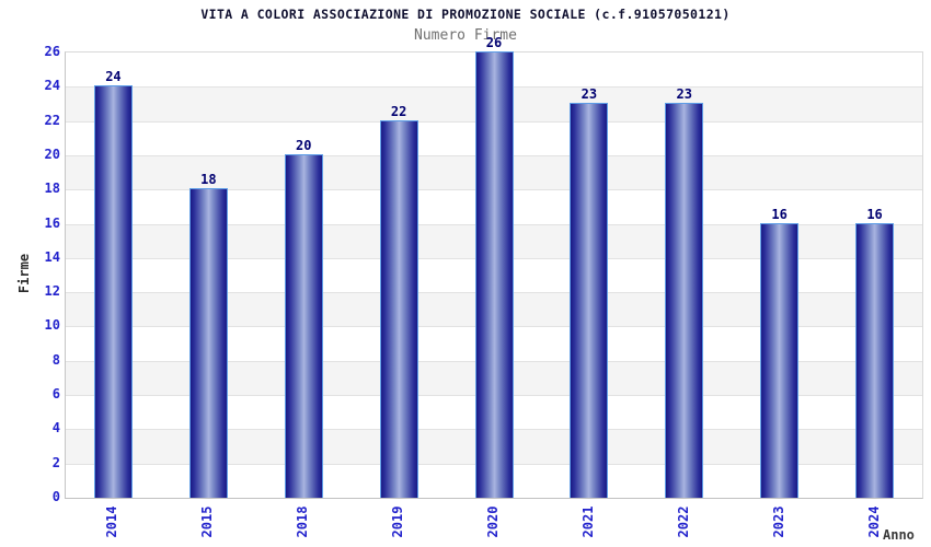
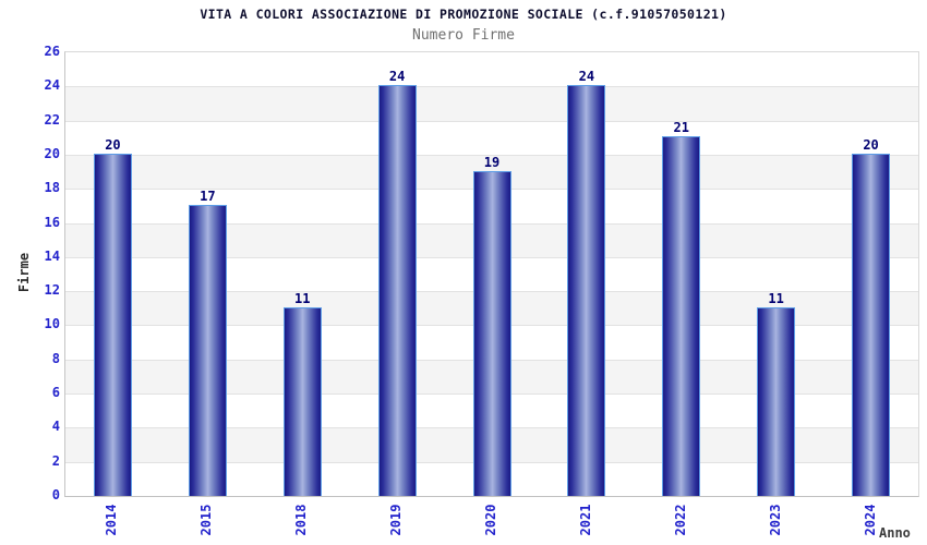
2014: 24 -> 20
2015: 18 -> 17
2018: 20 -> 11
2019: 22 -> 24
2020: 26 -> 19
2021: 23 -> 24
2022: 23 -> 21
2023: 16 -> 11
2024: 16 -> 20
